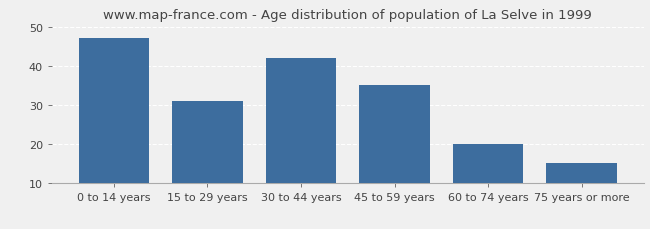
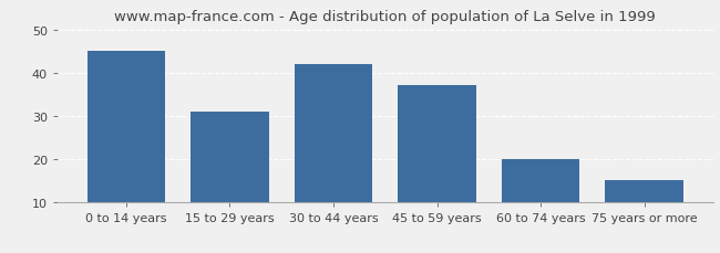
0 to 14 years: 47 -> 45
45 to 59 years: 35 -> 37
